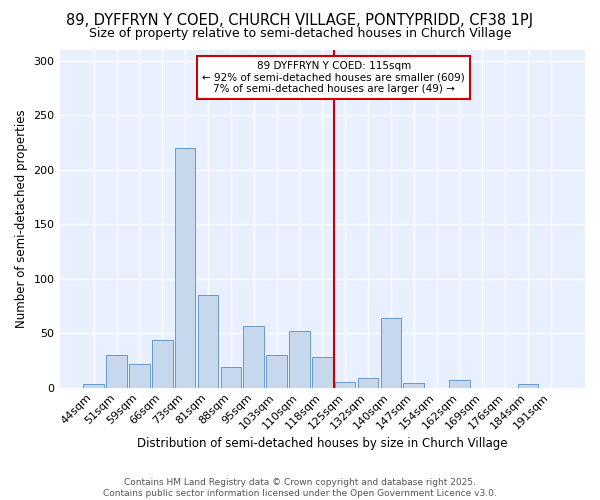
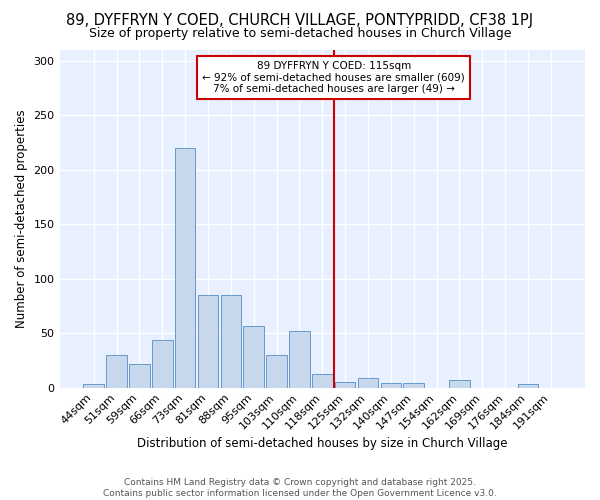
88sqm: 19 -> 85
118sqm: 28 -> 13
140sqm: 64 -> 4
